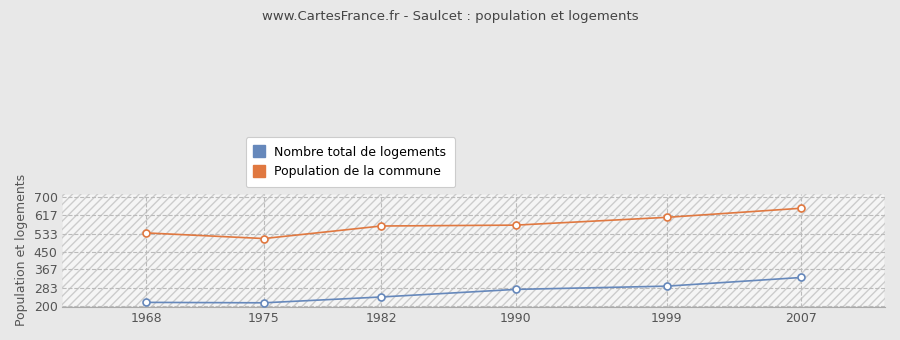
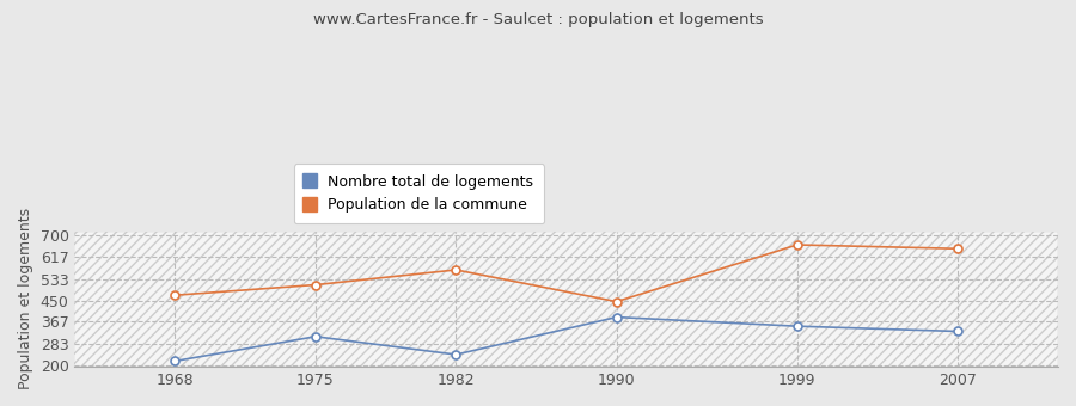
Population de la commune/1968: 536 -> 470
Nombre total de logements/1975: 213 -> 310
Nombre total de logements/1990: 275 -> 385
Population de la commune/1990: 572 -> 445
Nombre total de logements/1999: 290 -> 350
Population de la commune/1999: 608 -> 665
